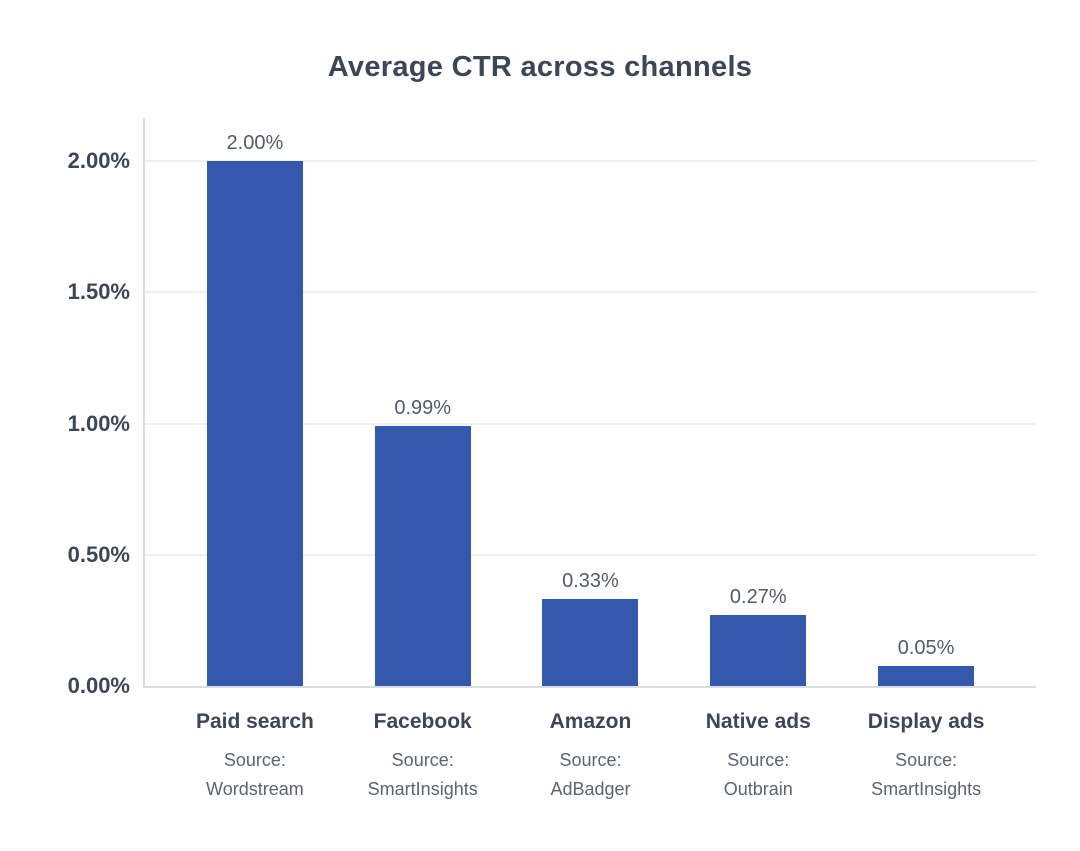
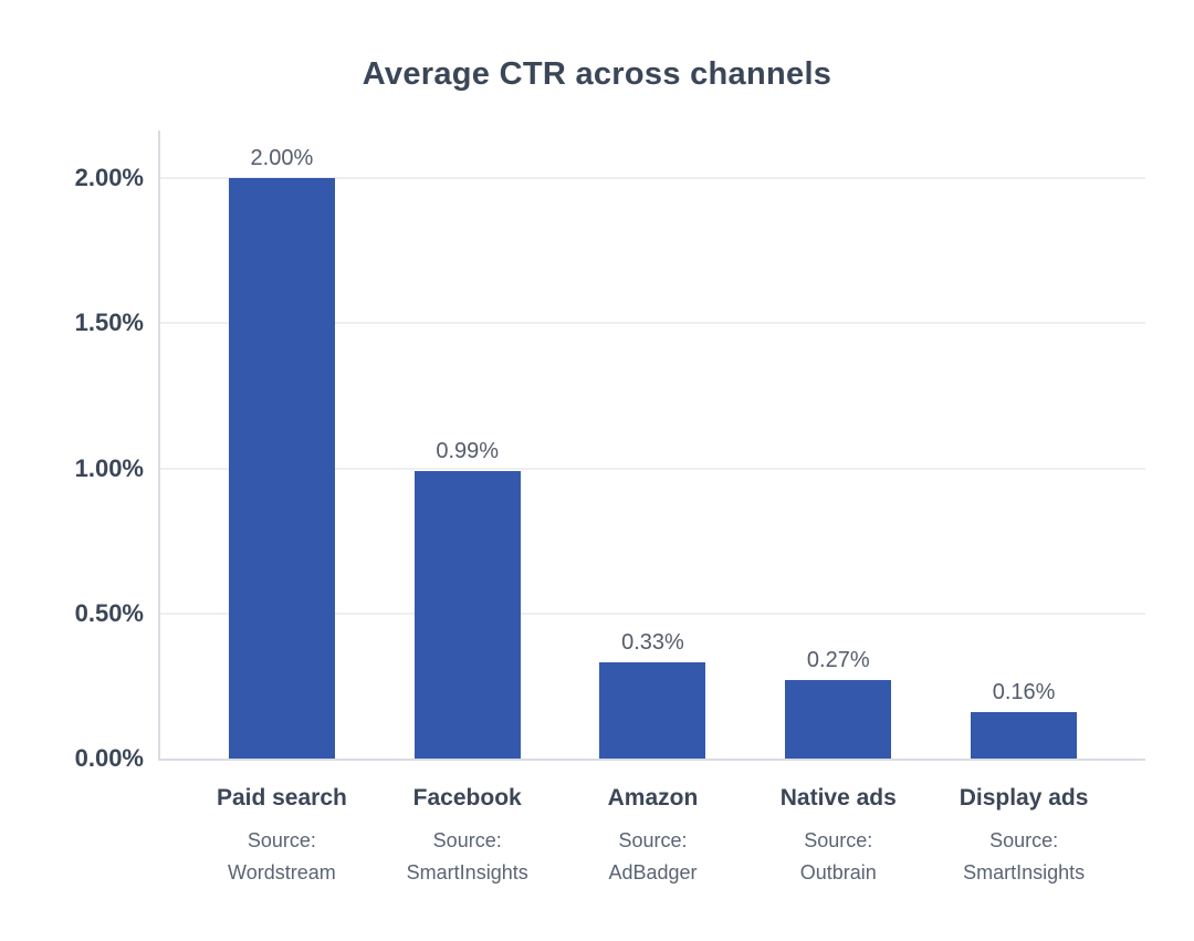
Display ads: 0.05% -> 0.16%
